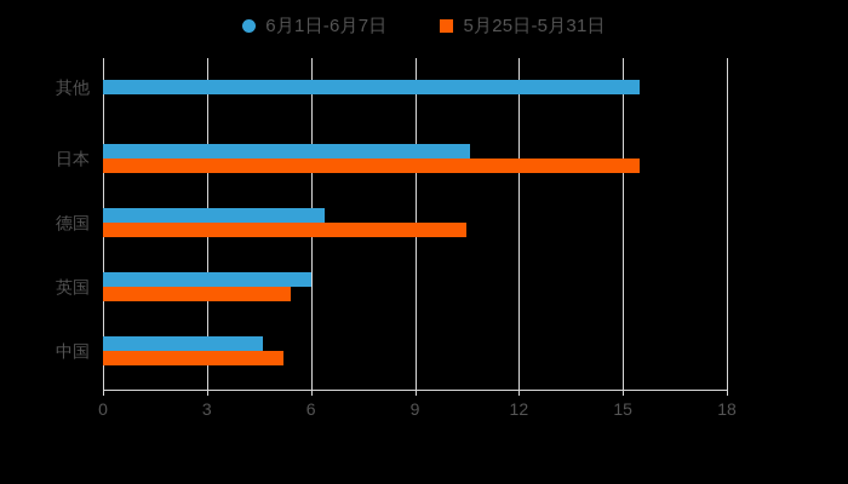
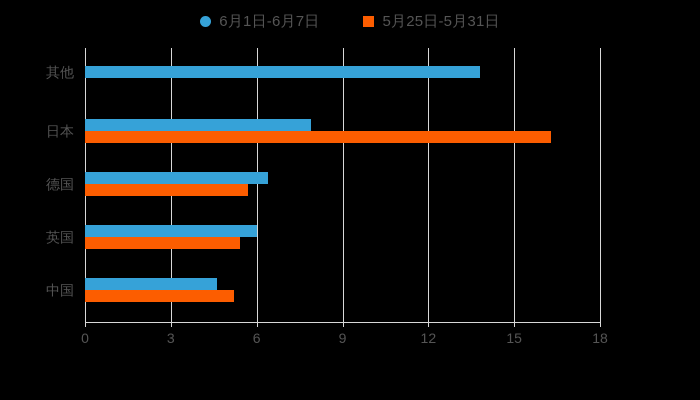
6月1日-6月7日/其他: 15.5 -> 13.8
6月1日-6月7日/日本: 10.6 -> 7.9
5月25日-5月31日/日本: 15.5 -> 16.3
5月25日-5月31日/德国: 10.5 -> 5.7
